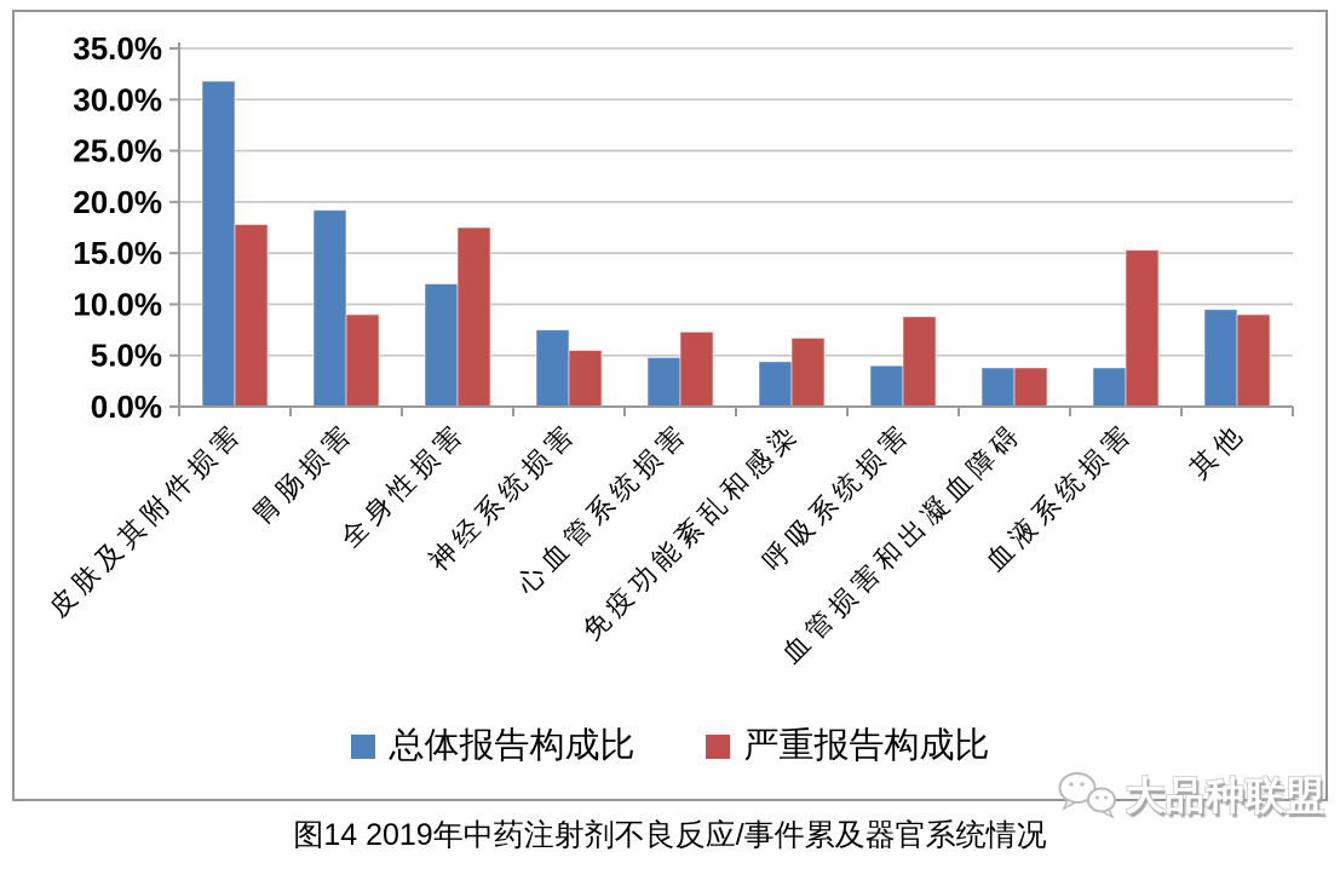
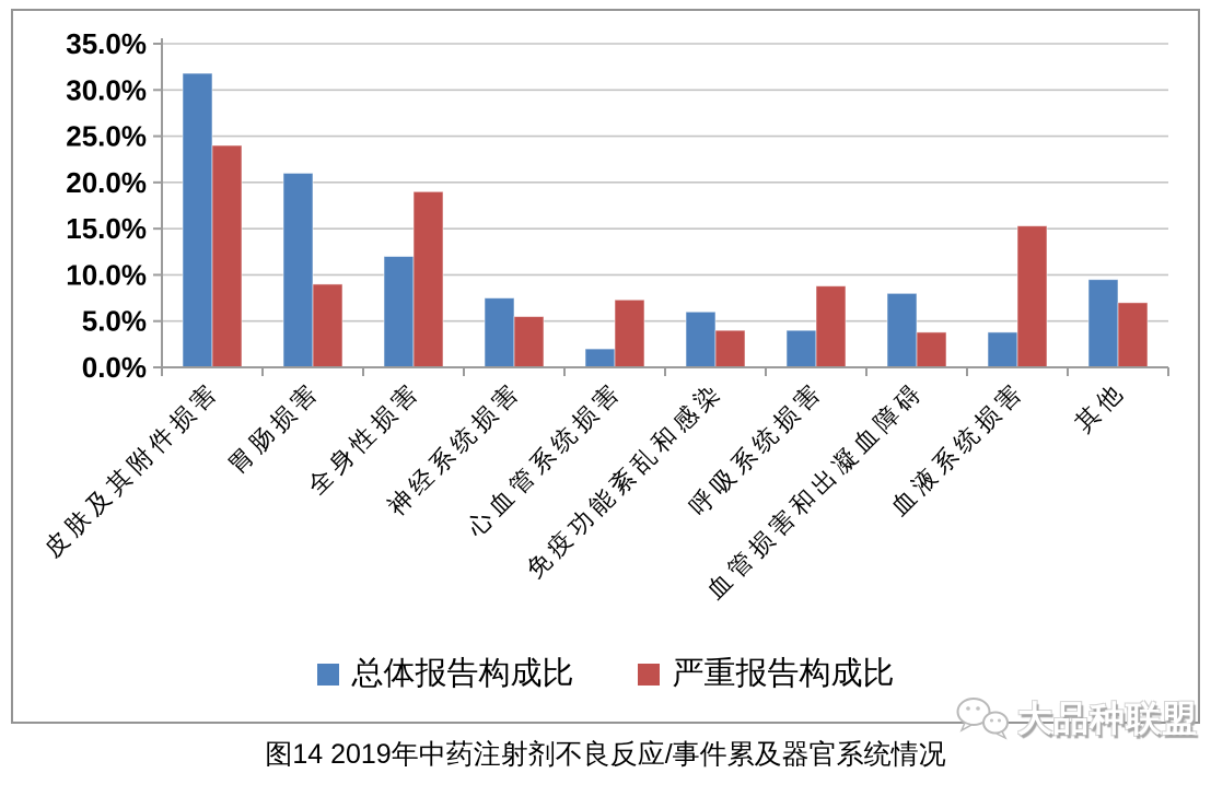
严重报告构成比/皮肤及其附件损害: 18% -> 24%
总体报告构成比/胃肠损害: 19% -> 21%
严重报告构成比/全身性损害: 18% -> 19%
总体报告构成比/心血管系统损害: 5% -> 2%
总体报告构成比/免疫功能紊乱和感染: 4% -> 6%
严重报告构成比/免疫功能紊乱和感染: 7% -> 4%
总体报告构成比/血管损害和出凝血障碍: 4% -> 8%
严重报告构成比/其他: 9% -> 7%
